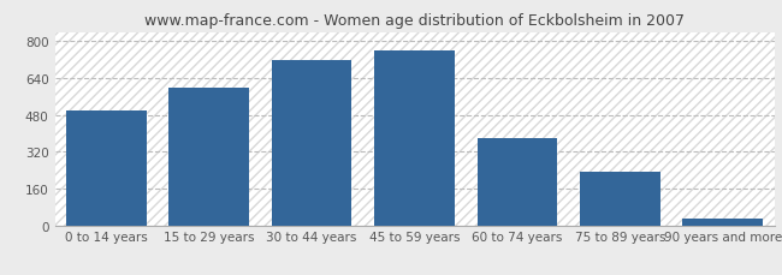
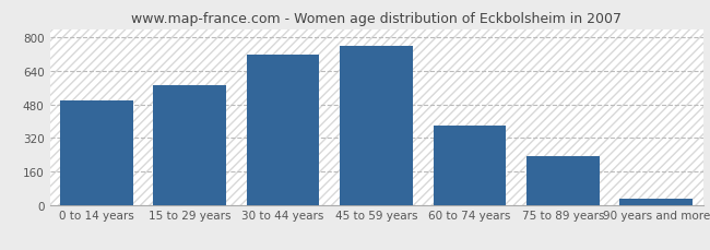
15 to 29 years: 600 -> 570
